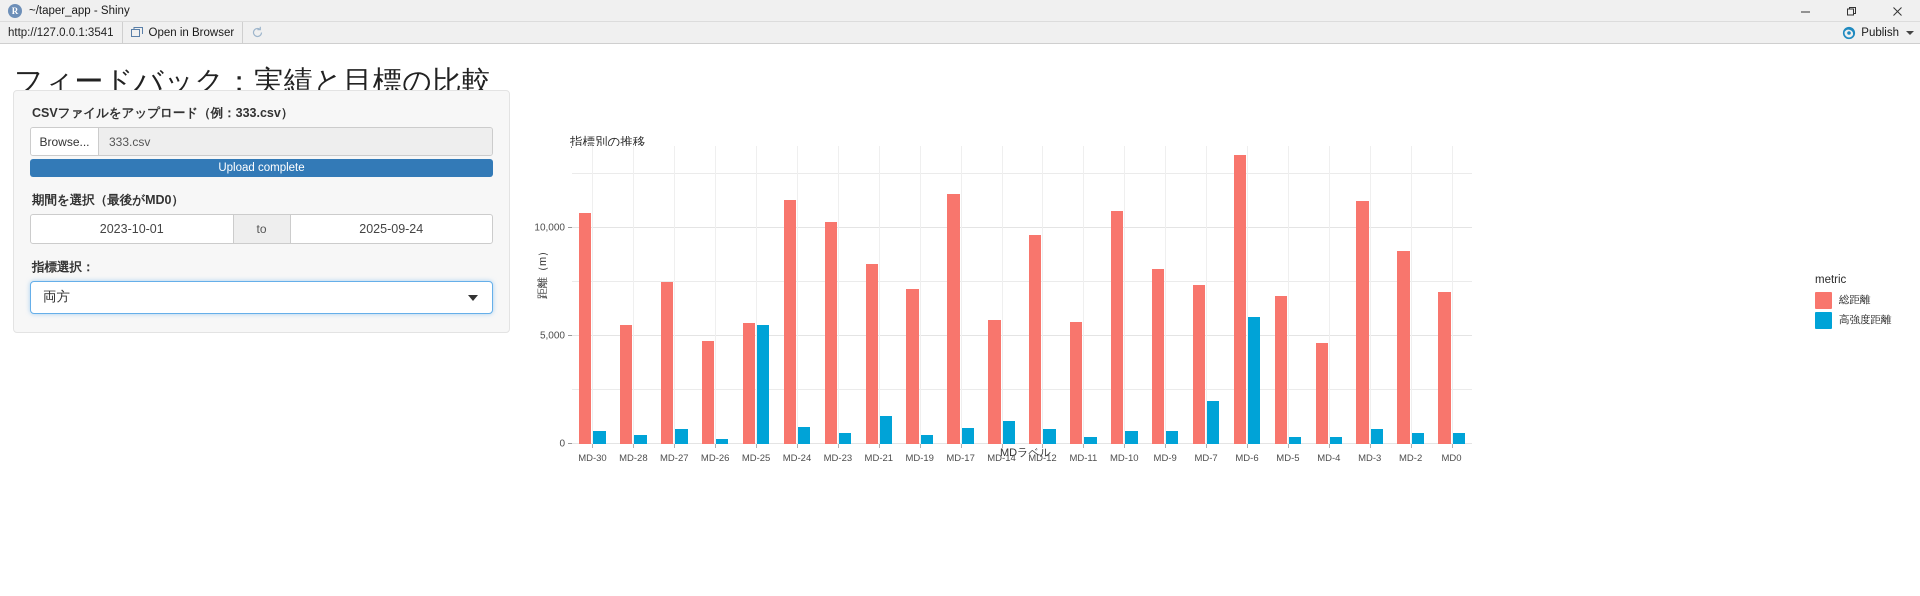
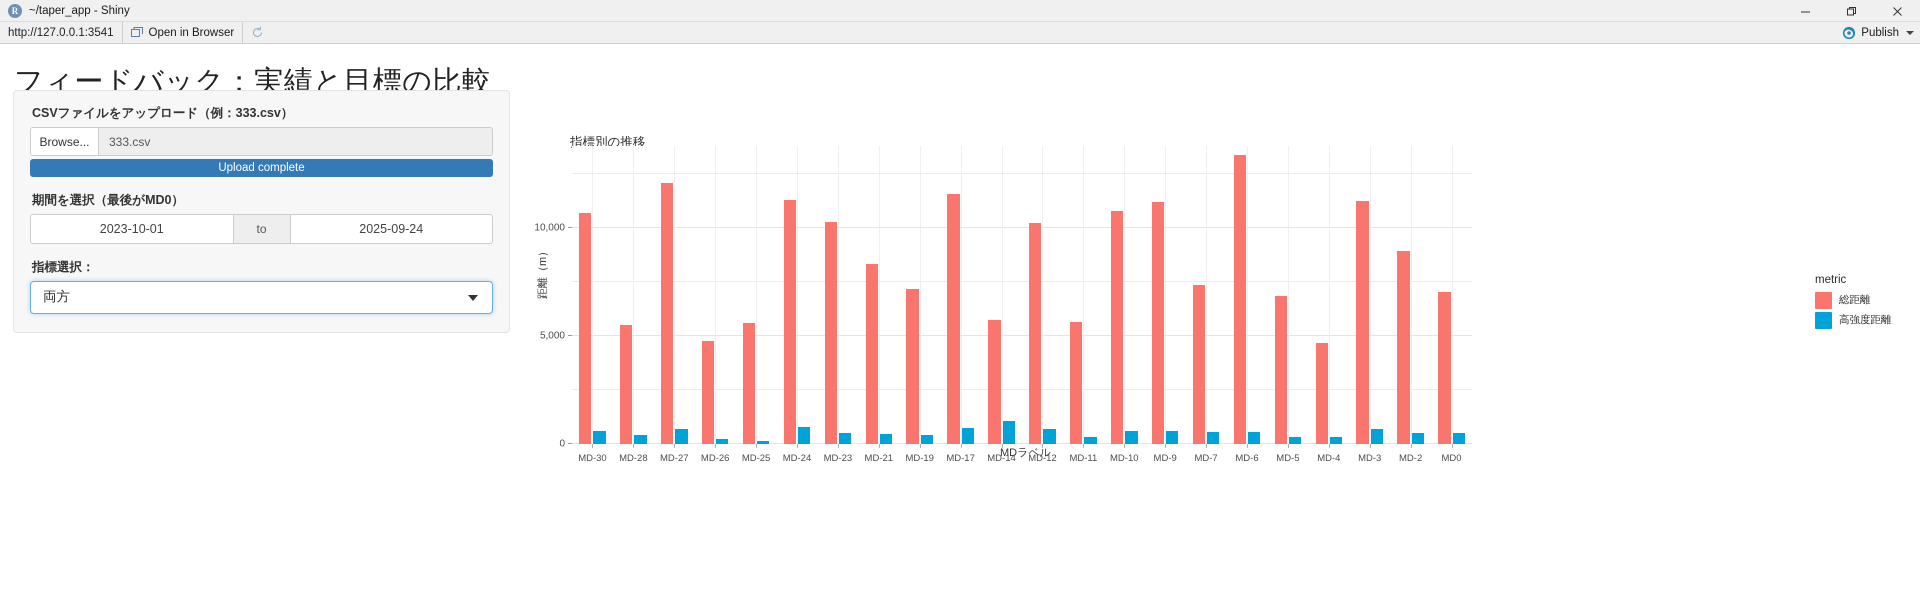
総距離/MD-27: 7500 -> 12100
高強度距離/MD-25: 5500 -> 100
高強度距離/MD-21: 1300 -> 500
総距離/MD-12: 9700 -> 10200
総距離/MD-9: 8100 -> 11200
高強度距離/MD-7: 2000 -> 600
高強度距離/MD-6: 5900 -> 600
